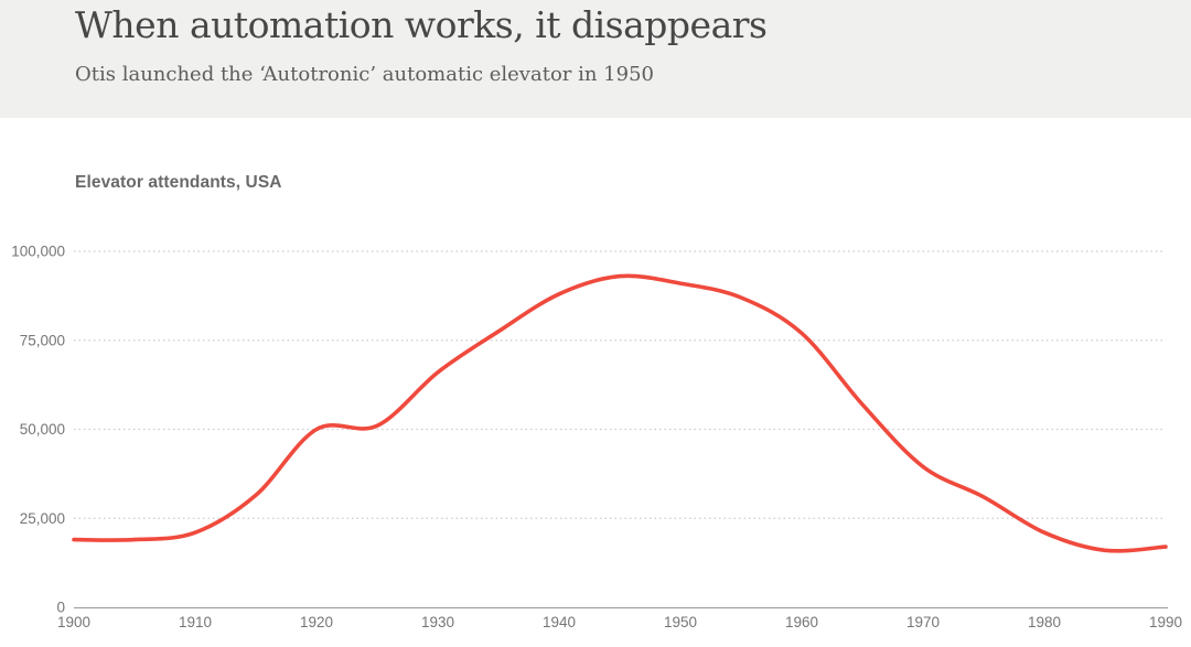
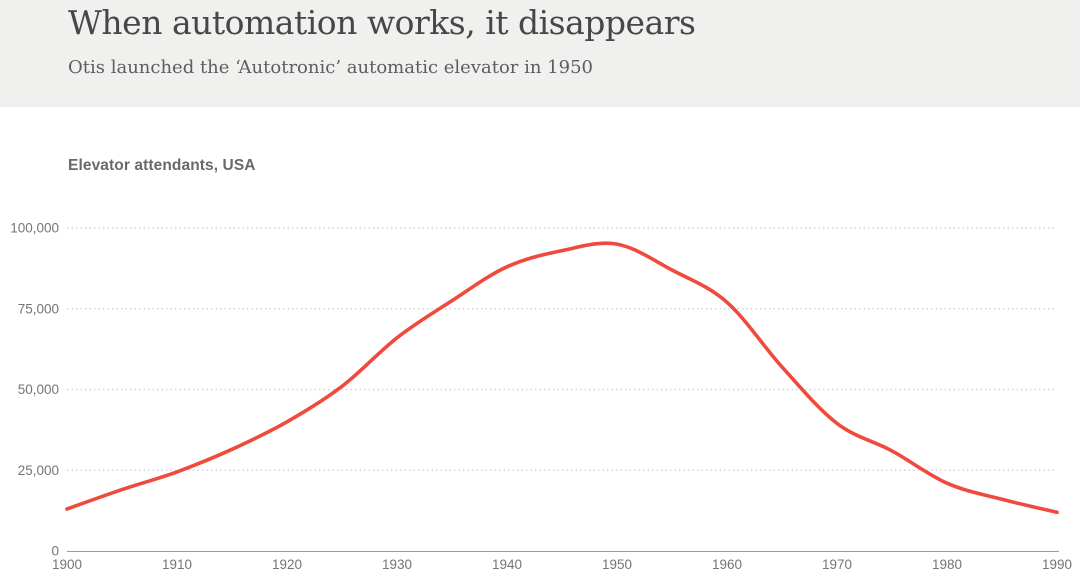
1900: 19000 -> 13000
1910: 21000 -> 24000
1920: 50000 -> 40000
1950: 91000 -> 95000
1990: 17000 -> 12000
